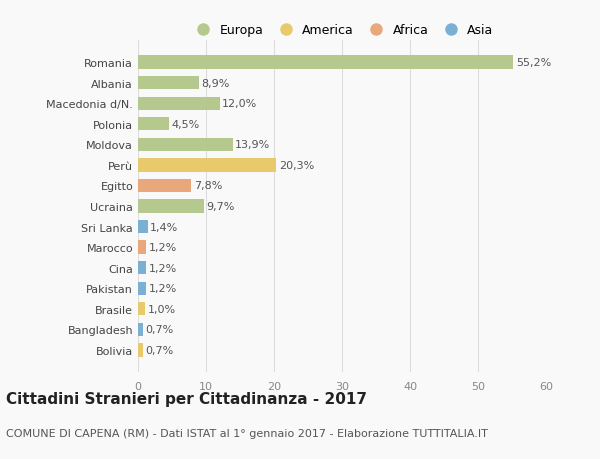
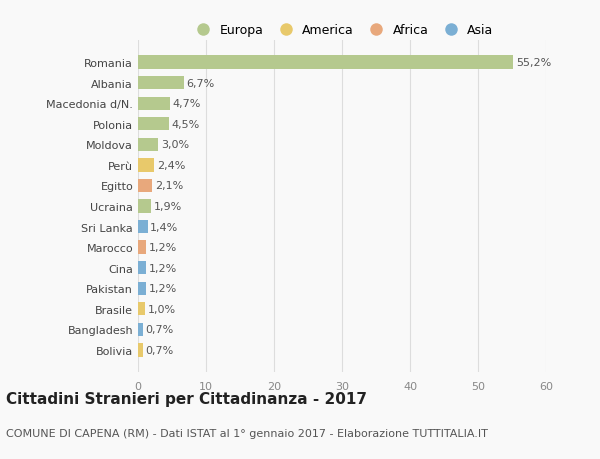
Albania: 8,9% -> 6,7%
Macedonia d/N.: 12,0% -> 4,7%
Moldova: 13,9% -> 3,0%
Perù: 20,3% -> 2,4%
Egitto: 7,8% -> 2,1%
Ucraina: 9,7% -> 1,9%
